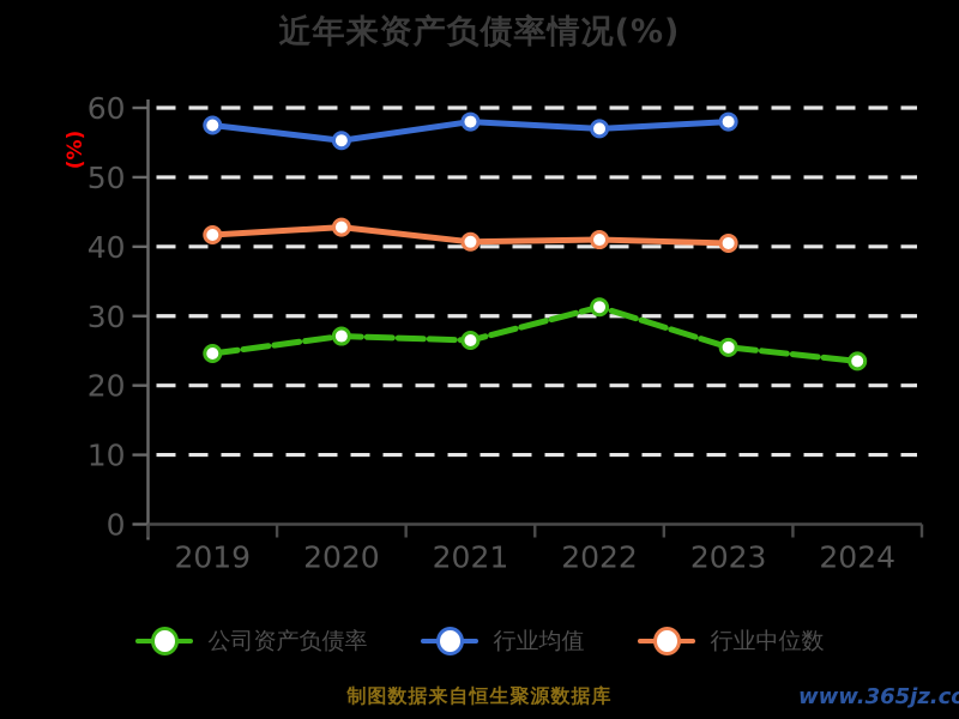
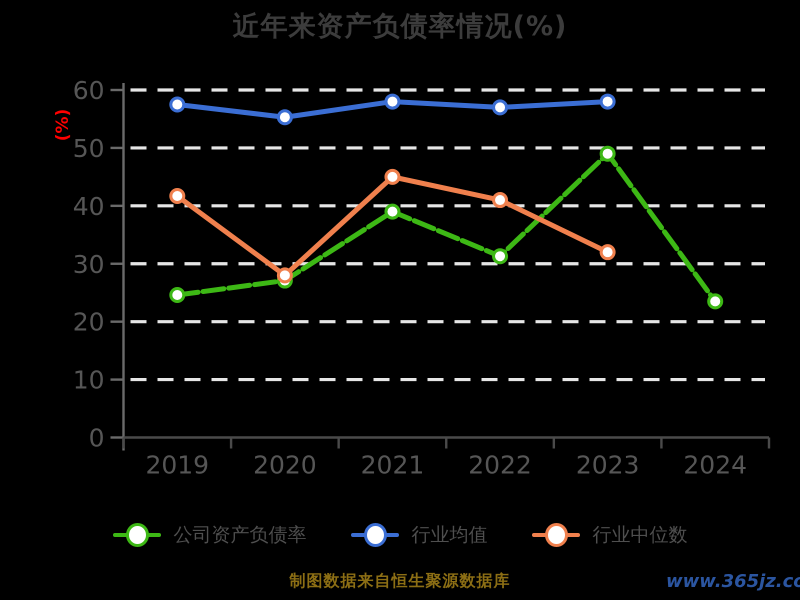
行业中位数/2020: 43 -> 28
公司资产负债率/2021: 26 -> 39
行业中位数/2021: 41 -> 45
公司资产负债率/2023: 26 -> 49
行业中位数/2023: 40 -> 32
